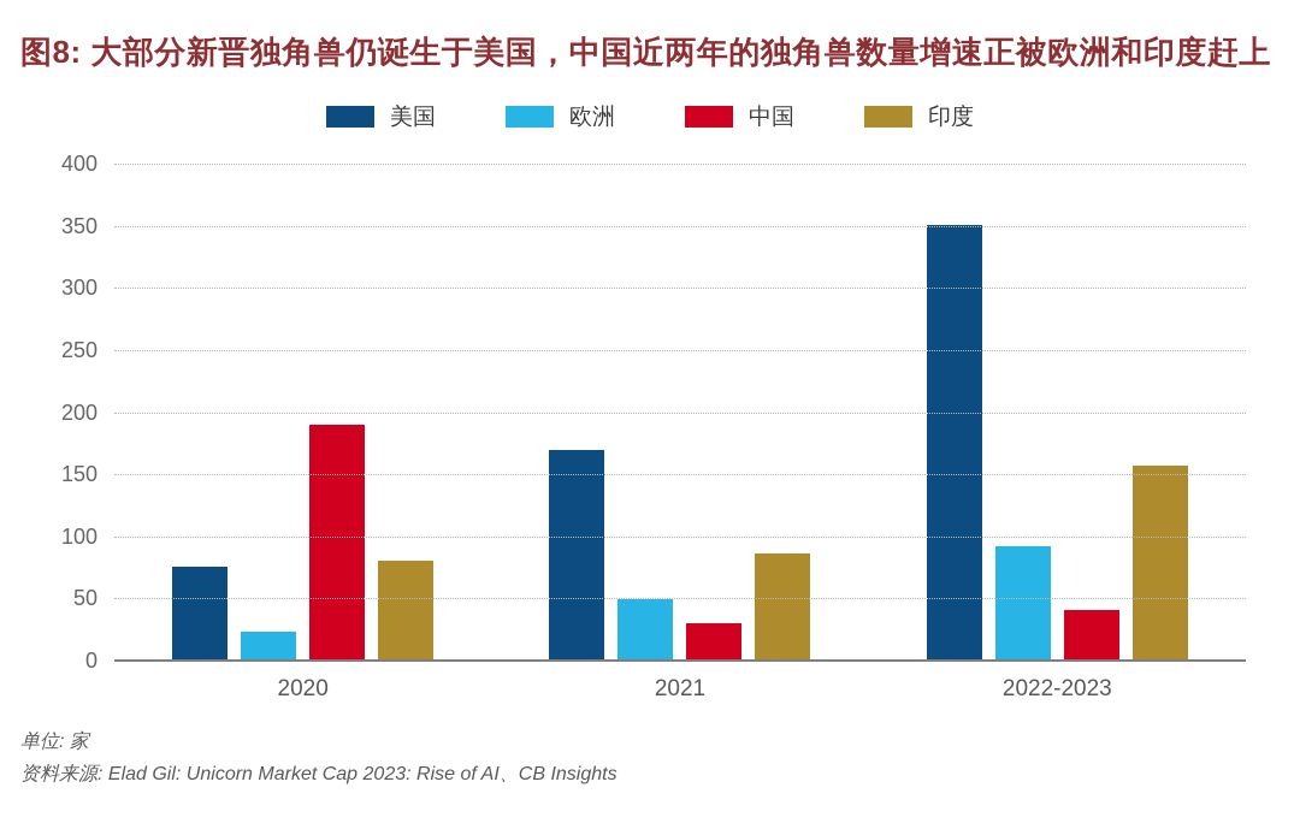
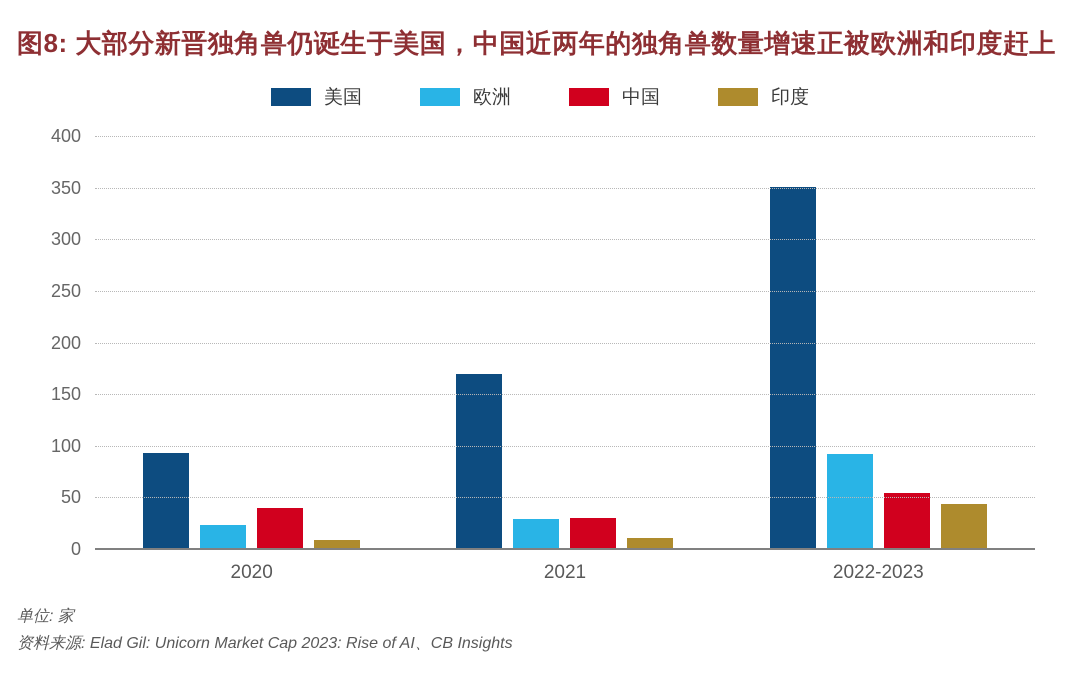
美国/2020: 77 -> 94
中国/2020: 191 -> 41
印度/2020: 81 -> 10
欧洲/2021: 50 -> 30
印度/2021: 87 -> 12
中国/2022-2023: 42 -> 55
印度/2022-2023: 158 -> 45
